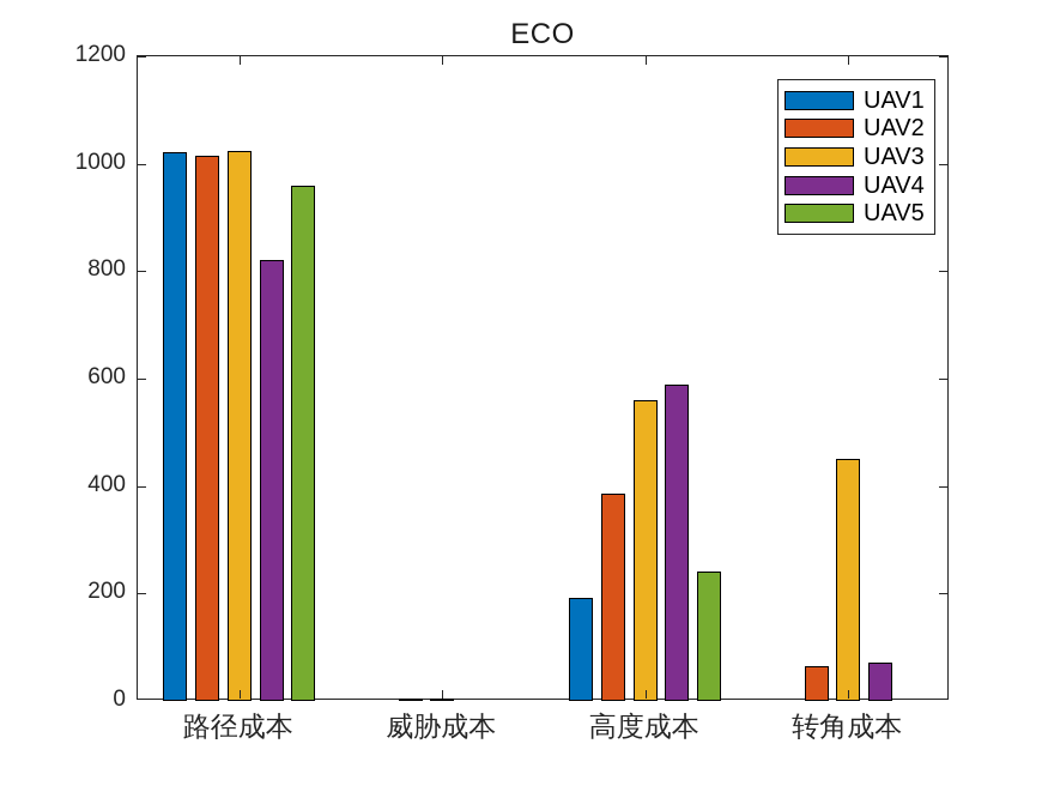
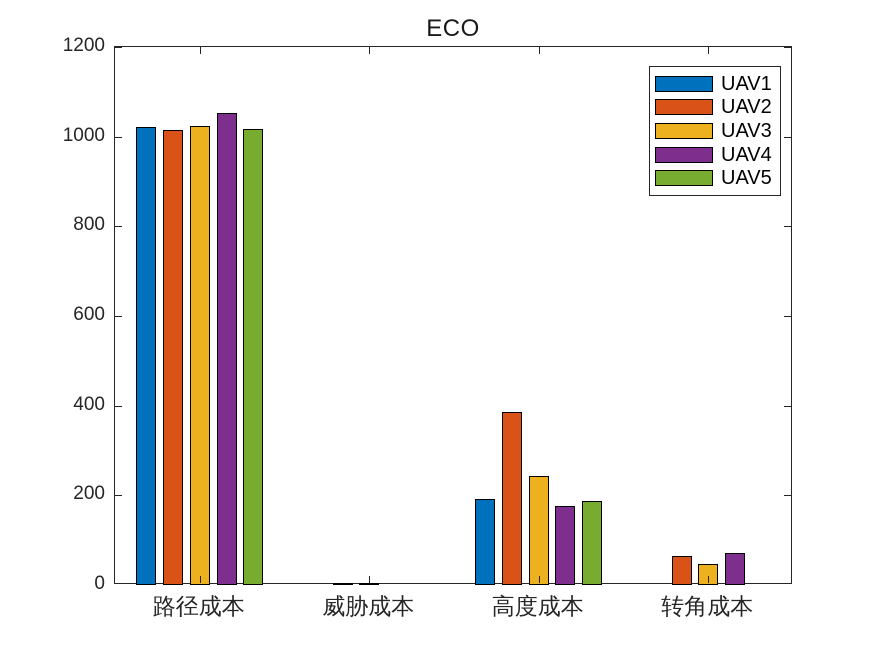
UAV4/路径成本: 820 -> 1050
UAV5/路径成本: 960 -> 1020
UAV3/高度成本: 560 -> 240
UAV4/高度成本: 590 -> 180
UAV5/高度成本: 240 -> 190
UAV3/转角成本: 450 -> 50
